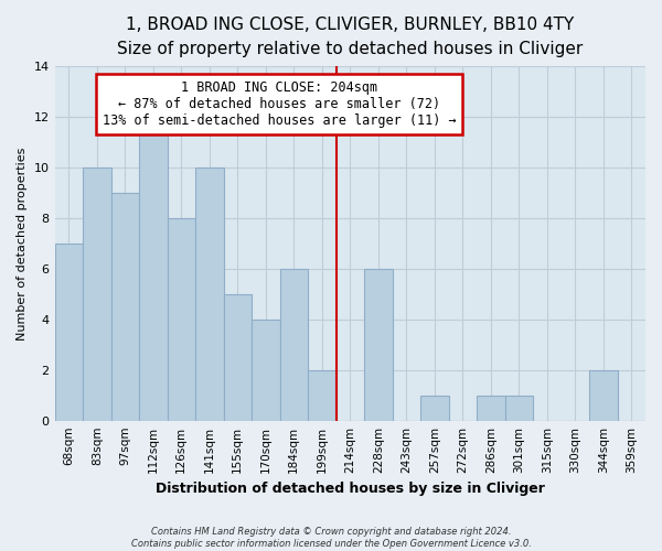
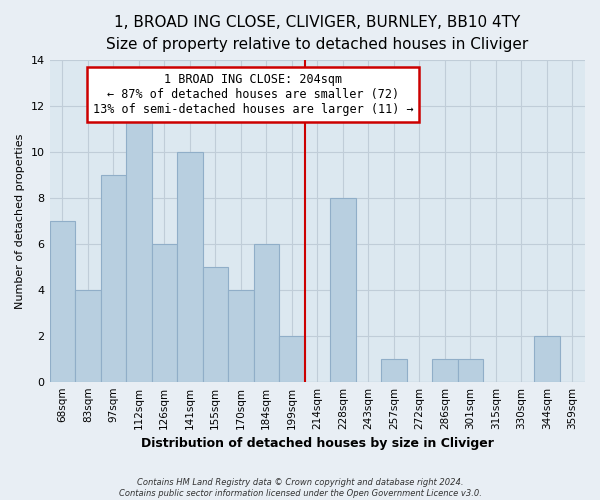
83sqm: 10 -> 4
126sqm: 8 -> 6
228sqm: 6 -> 8
